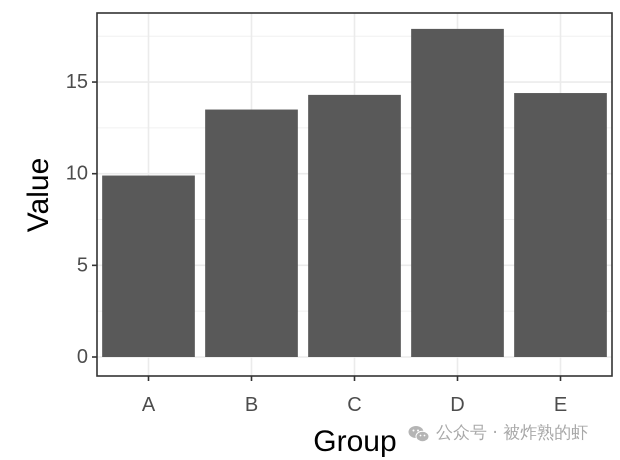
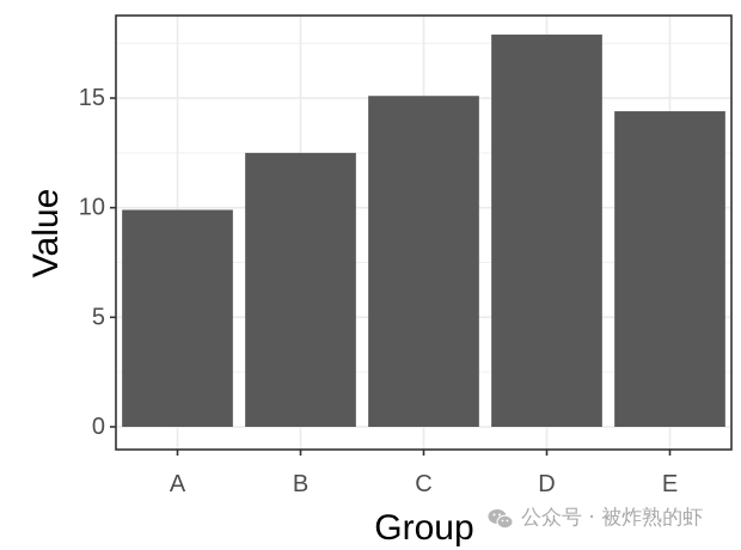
B: 13.5 -> 12.5
C: 14.3 -> 15.1
